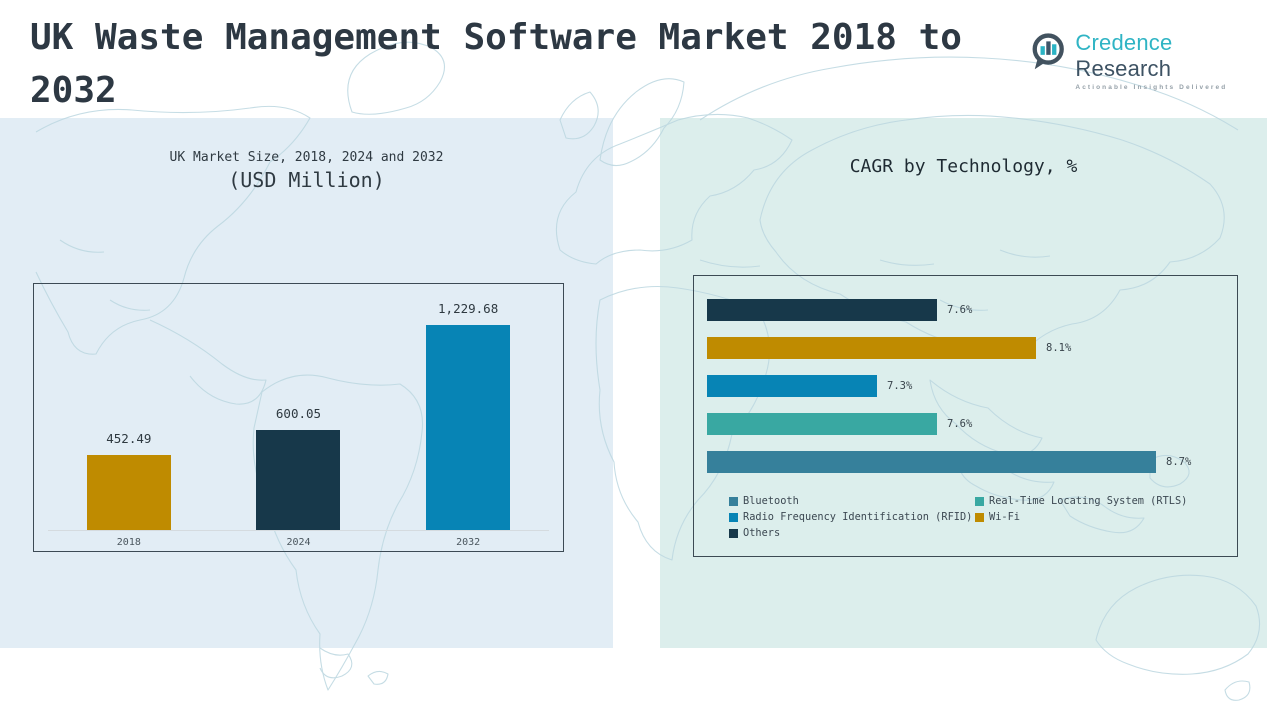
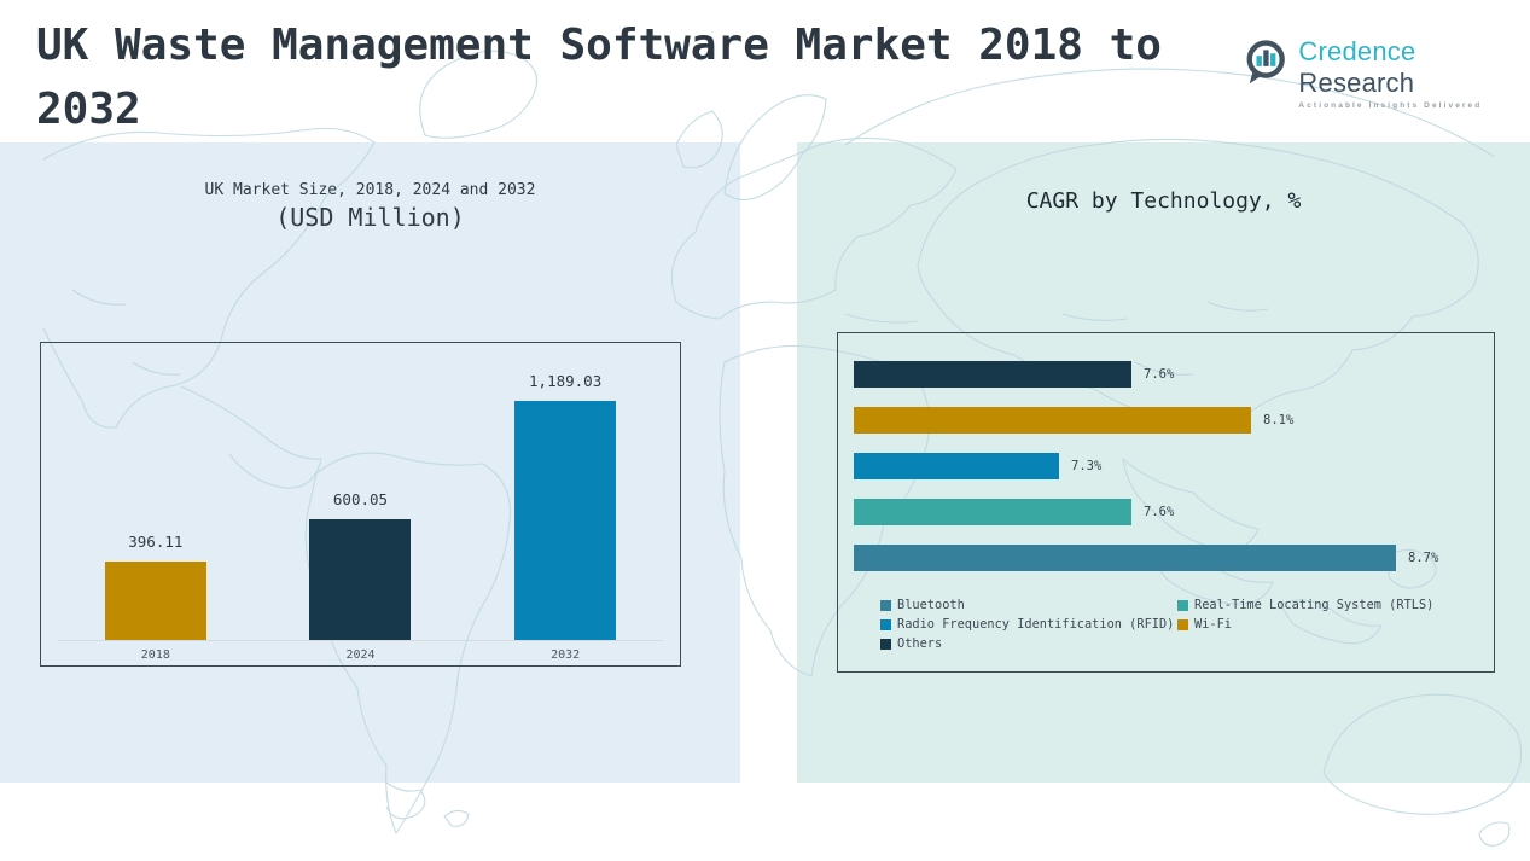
UK Market Size, 2018, 2024 and 2032/2018: 452.49 -> 396.11
UK Market Size, 2018, 2024 and 2032/2032: 1,229.68 -> 1,189.03
